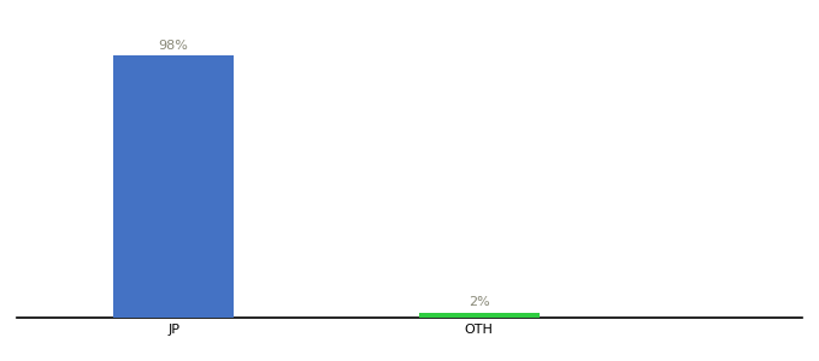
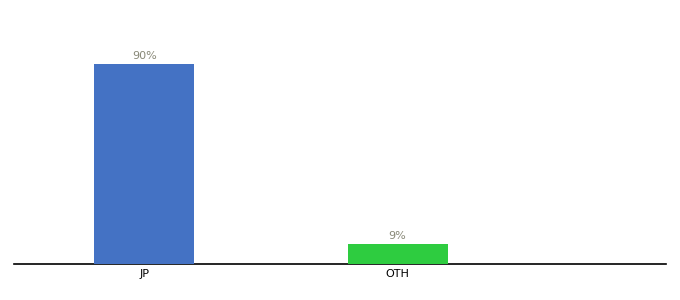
JP: 98% -> 90%
OTH: 2% -> 9%
